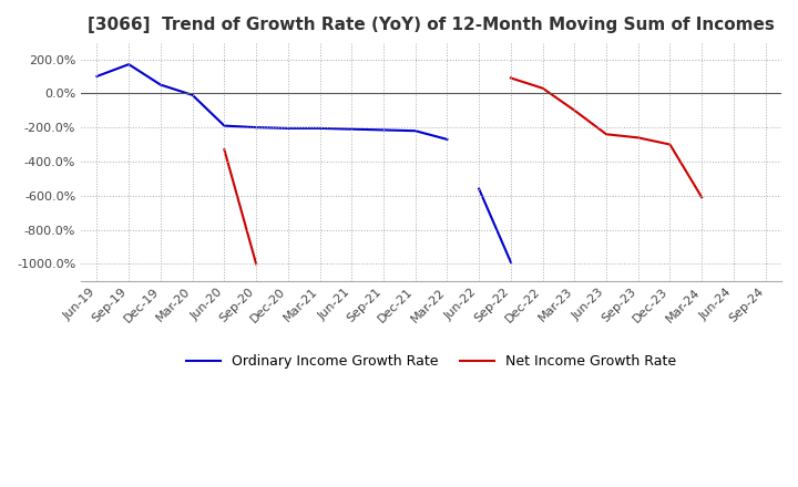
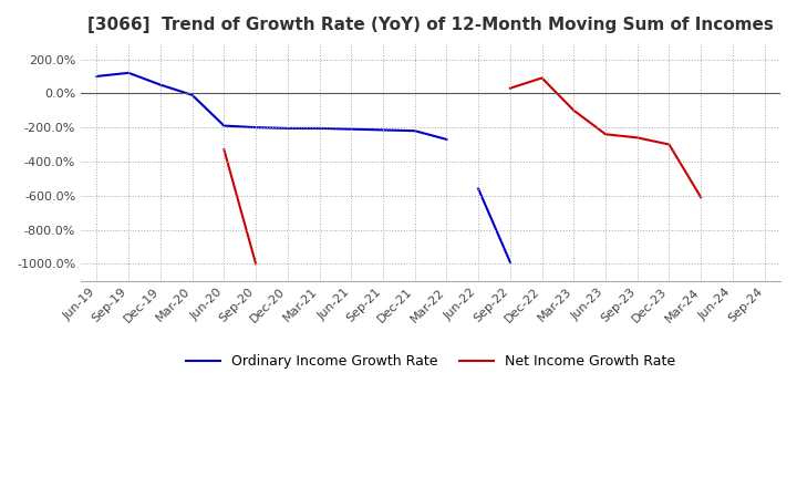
Ordinary Income Growth Rate/Sep-19: 170% -> 120%
Net Income Growth Rate/Sep-22: 90% -> 30%
Net Income Growth Rate/Dec-22: 30% -> 90%
